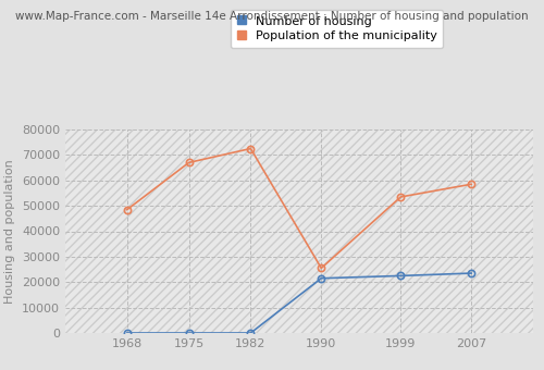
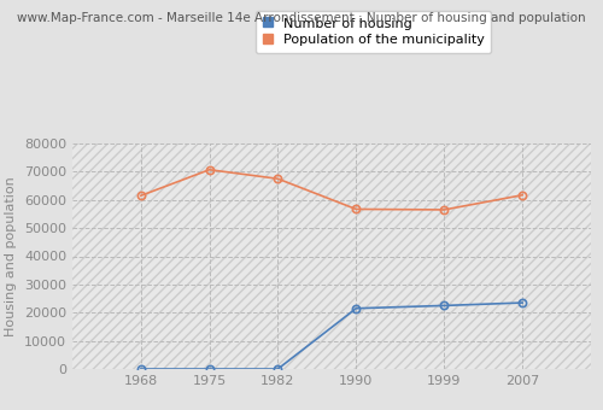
Population of the municipality/1968: 48500 -> 61500
Population of the municipality/1975: 67000 -> 70700
Population of the municipality/1982: 72500 -> 67500
Population of the municipality/1990: 25500 -> 56700
Population of the municipality/1999: 53500 -> 56500
Population of the municipality/2007: 58500 -> 61700
